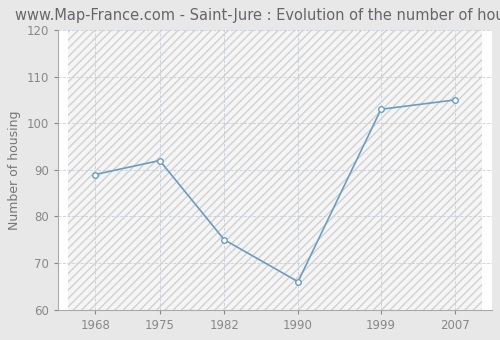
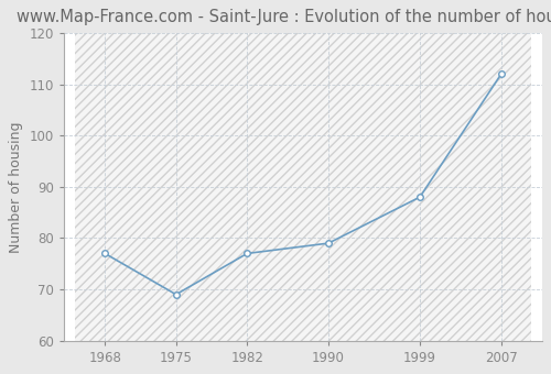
1968: 89 -> 77
1975: 92 -> 69
1982: 75 -> 77
1990: 66 -> 79
1999: 103 -> 88
2007: 105 -> 112
